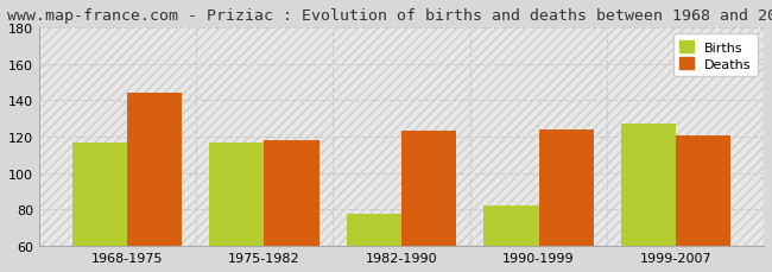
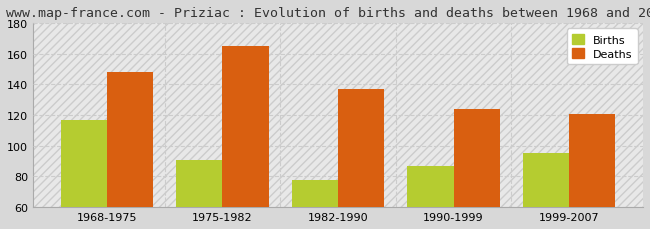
Deaths/1968-1975: 144 -> 148
Births/1975-1982: 117 -> 91
Deaths/1975-1982: 118 -> 165
Deaths/1982-1990: 123 -> 137
Births/1990-1999: 82 -> 87
Births/1999-2007: 127 -> 95
